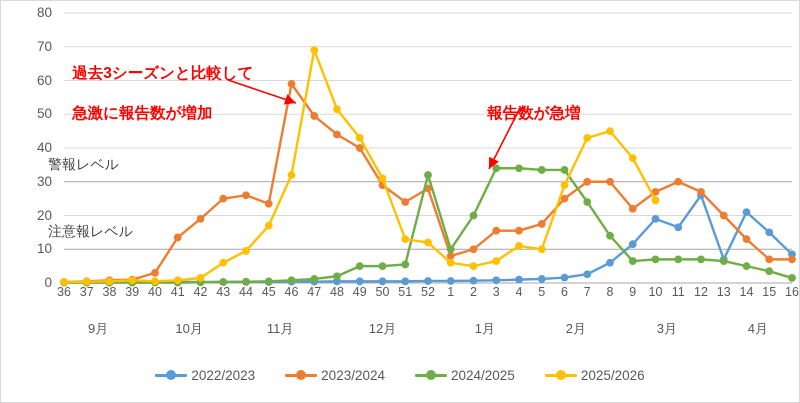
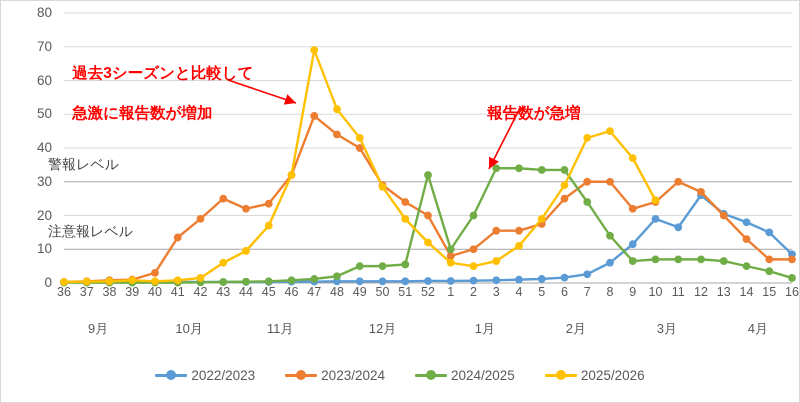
2023/2024/44: 26 -> 22
2023/2024/46: 59 -> 32
2025/2026/50: 31 -> 28
2025/2026/51: 13 -> 19
2023/2024/52: 28 -> 20
2025/2026/5: 10 -> 19
2023/2024/10: 27 -> 24
2022/2023/13: 7 -> 20
2022/2023/14: 21 -> 18
